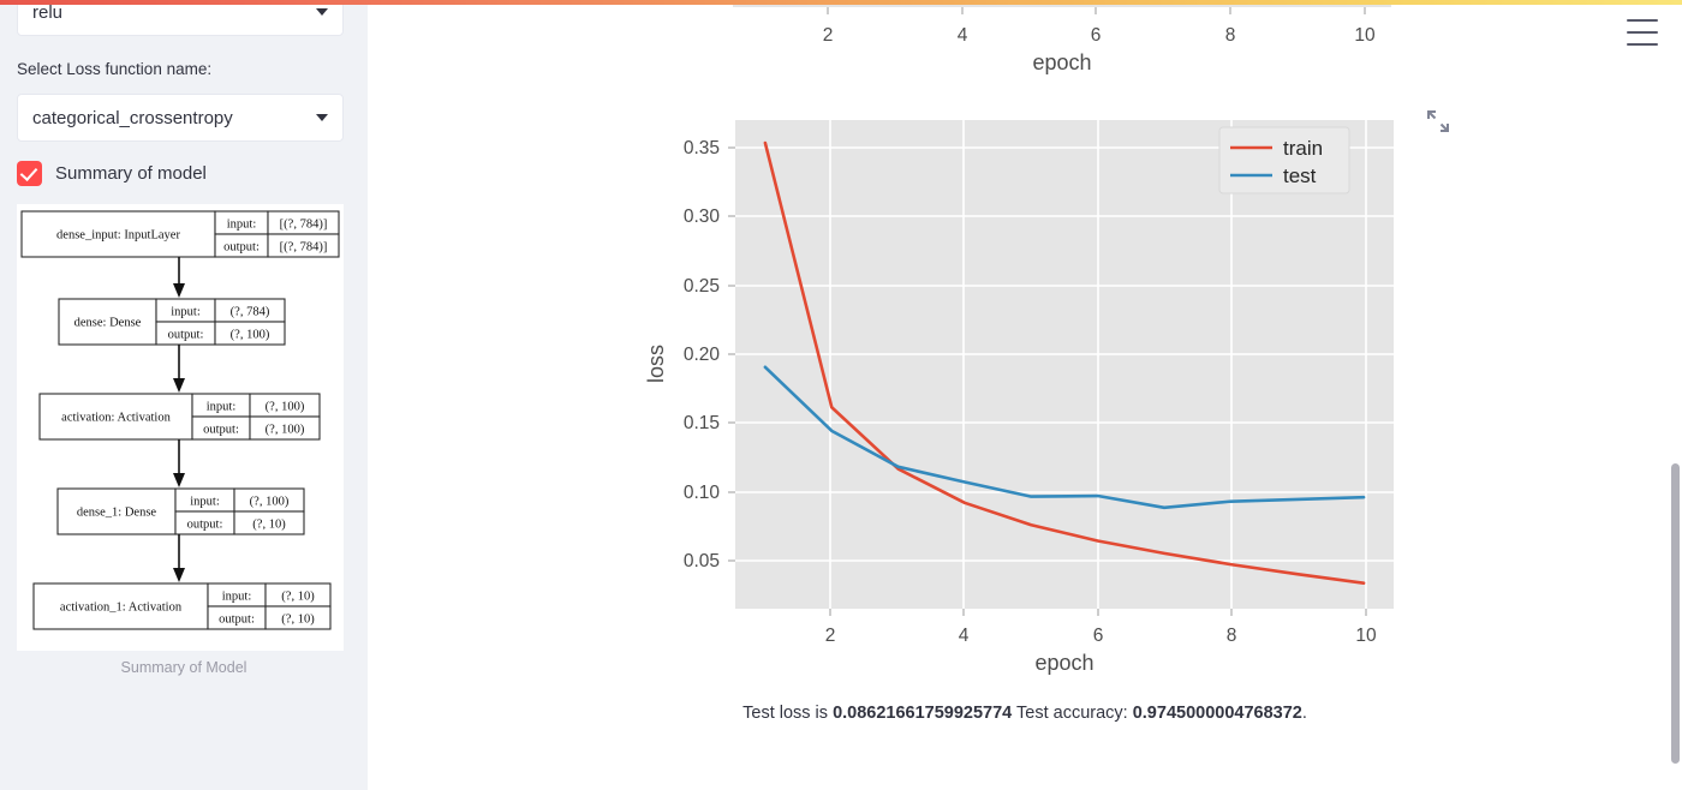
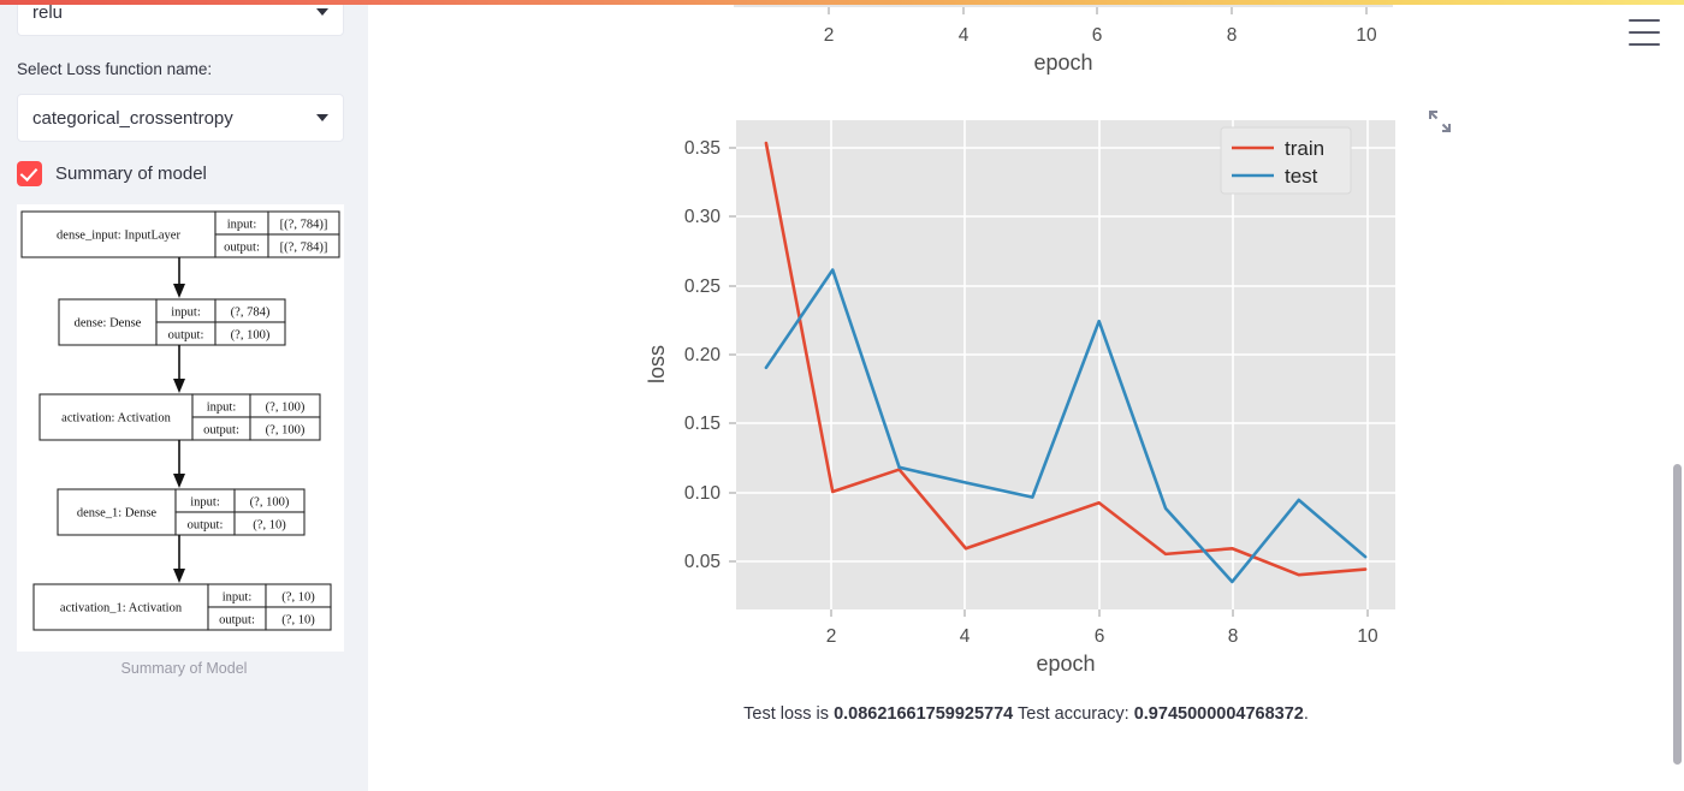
train/2: 0.165 -> 0.104
test/2: 0.147 -> 0.264
train/4: 0.096 -> 0.063
train/6: 0.068 -> 0.096
test/6: 0.101 -> 0.227
train/8: 0.051 -> 0.063
test/8: 0.097 -> 0.039
train/10: 0.037 -> 0.048
test/10: 0.100 -> 0.057
